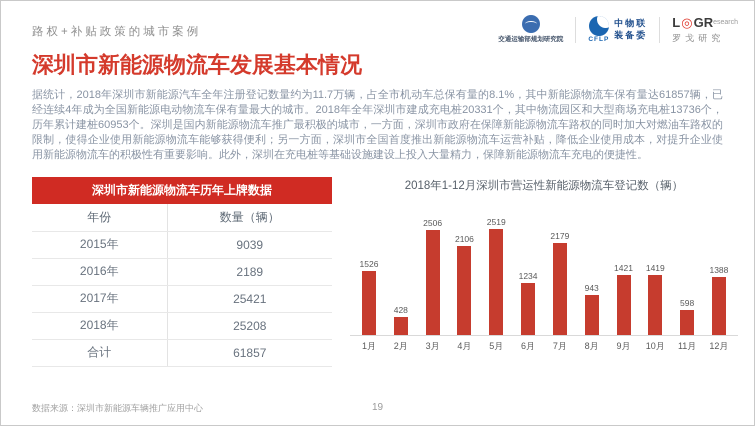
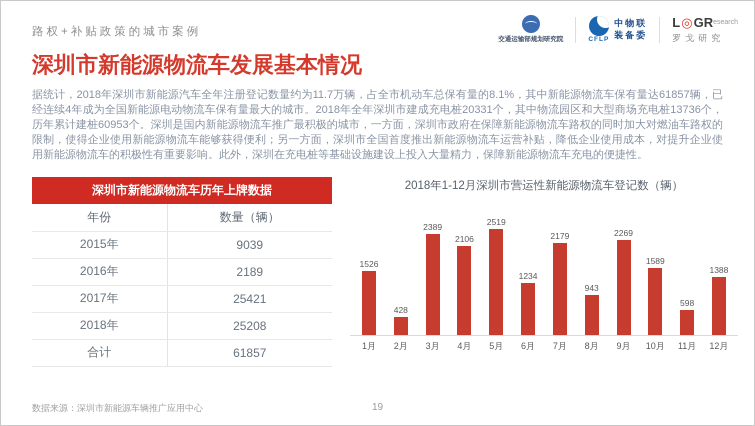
3月: 2506 -> 2389
9月: 1421 -> 2269
10月: 1419 -> 1589
